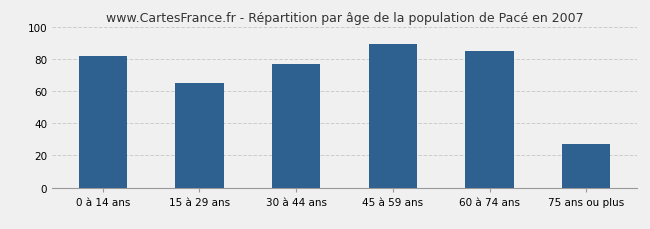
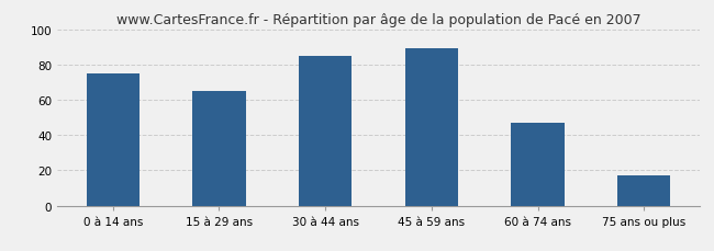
0 à 14 ans: 82 -> 75
30 à 44 ans: 77 -> 85
60 à 74 ans: 85 -> 47
75 ans ou plus: 27 -> 17
